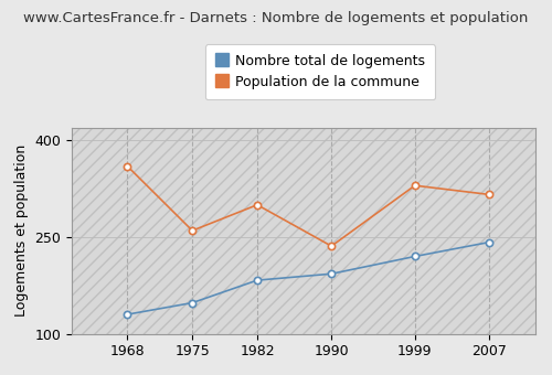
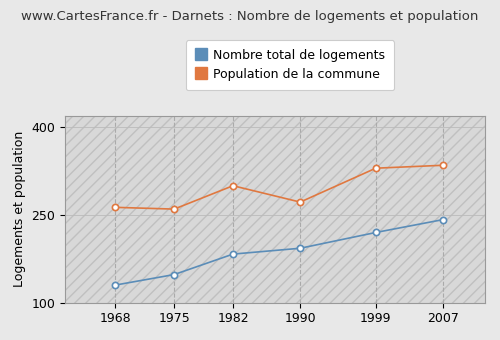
Population de la commune/1968: 360 -> 263
Population de la commune/1990: 236 -> 272
Population de la commune/2007: 316 -> 335
